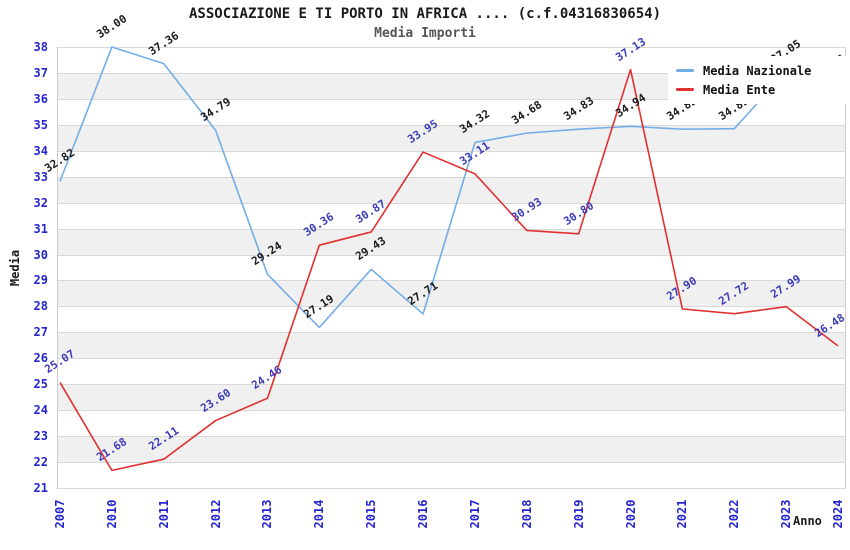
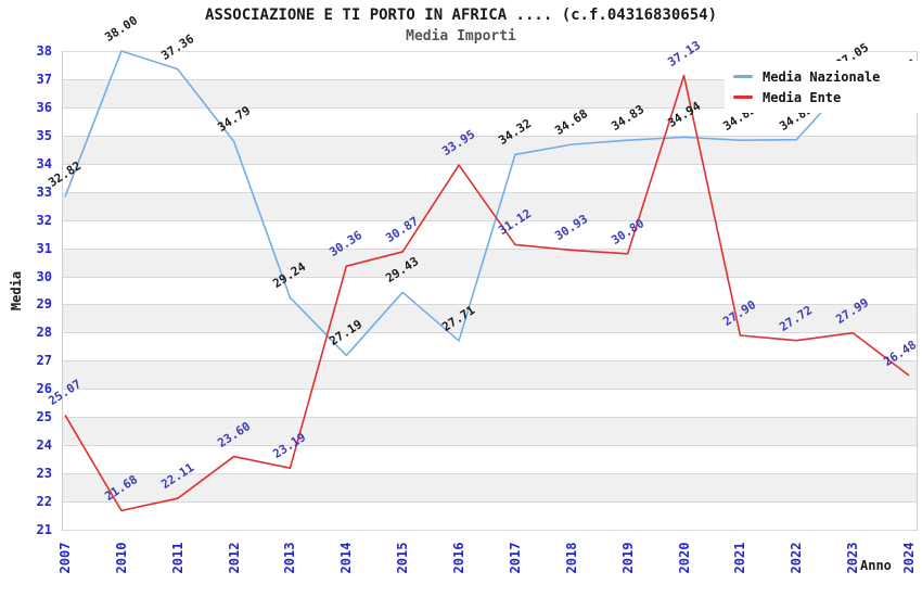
Media Ente/2013: 24.46 -> 23.19
Media Ente/2017: 33.11 -> 31.12
